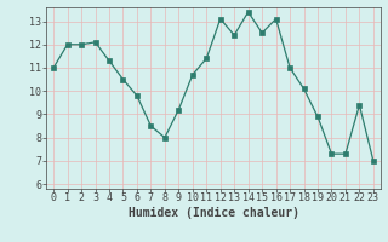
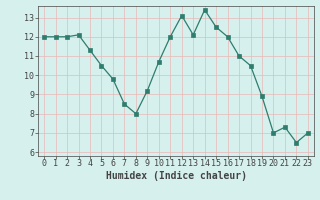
0: 11.0 -> 12.0
11: 11.4 -> 12.0
13: 12.4 -> 12.1
16: 13.1 -> 12.0
18: 10.1 -> 10.5
20: 7.3 -> 7.0
22: 9.4 -> 6.5
